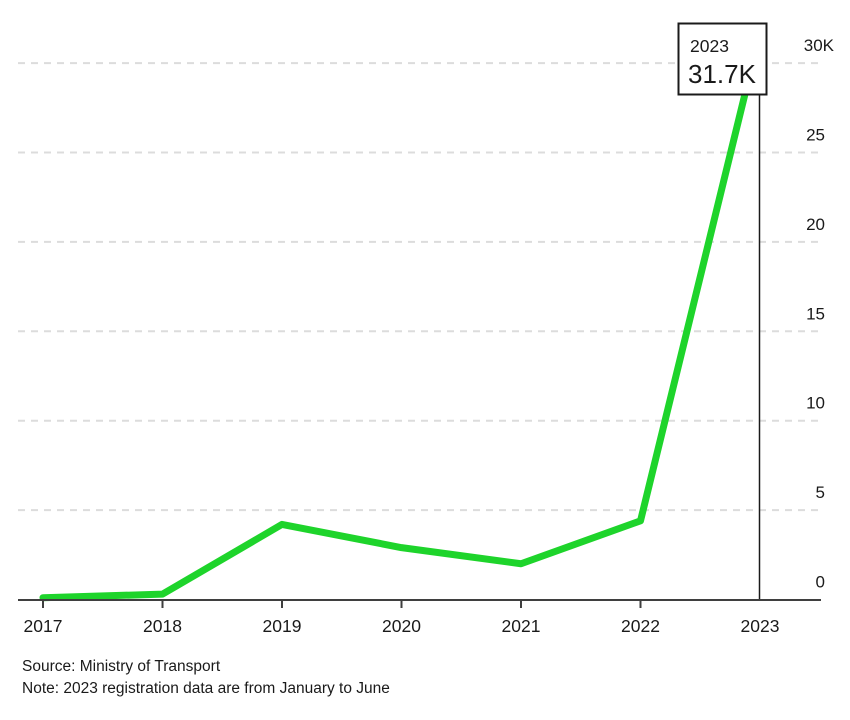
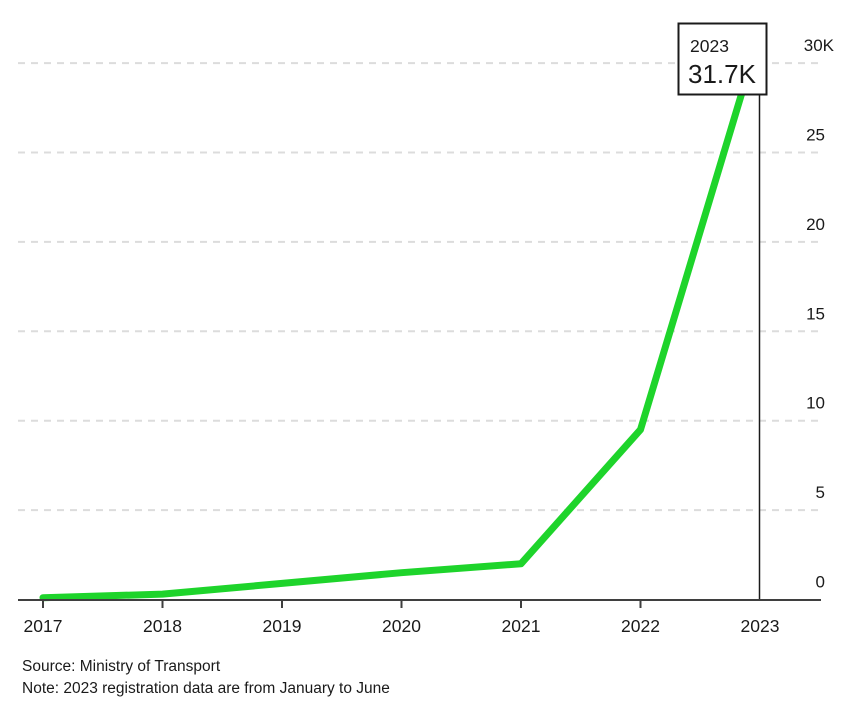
2019: 4.2 -> 0.9
2020: 2.9 -> 1.5
2022: 4.4 -> 9.5
